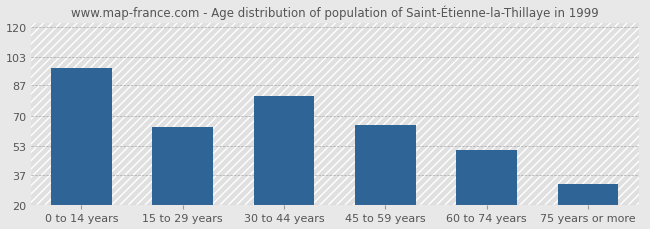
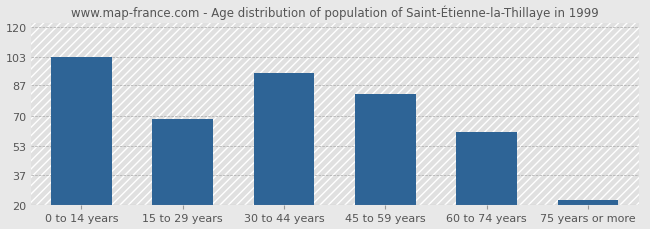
0 to 14 years: 97 -> 103
15 to 29 years: 64 -> 68
30 to 44 years: 81 -> 94
45 to 59 years: 65 -> 82
60 to 74 years: 51 -> 61
75 years or more: 32 -> 23
